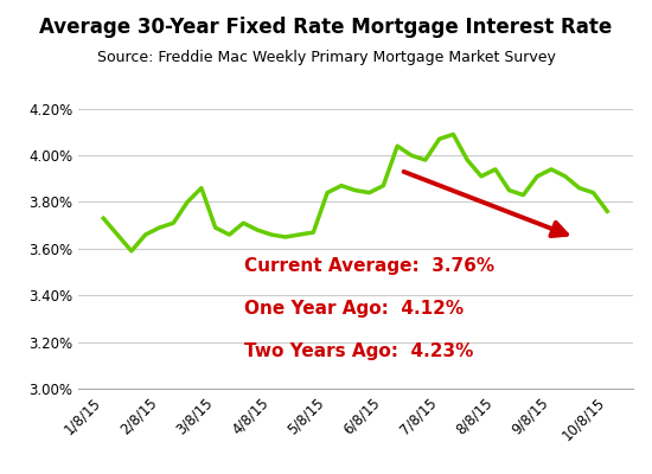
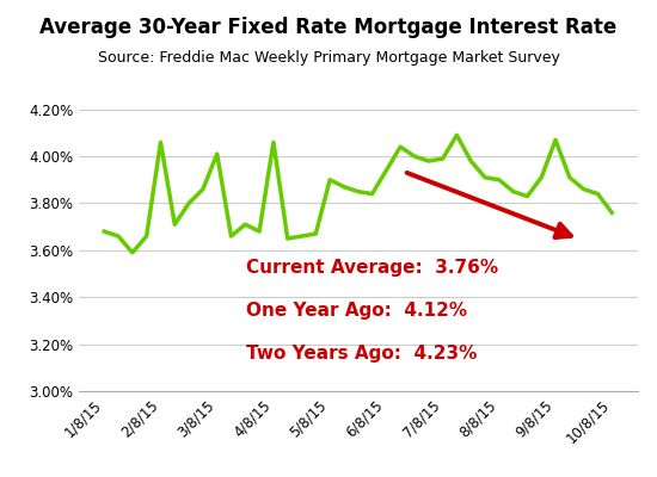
1/8/15: 3.73% -> 3.68%
2/8/15: 3.69% -> 4.06%
3/8/15: 3.69% -> 4.01%
4/8/15: 3.66% -> 4.06%
5/8/15: 3.84% -> 3.90%
6/8/15: 3.87% -> 3.94%
7/8/15: 4.07% -> 3.99%
8/8/15: 3.94% -> 3.90%
9/8/15: 3.94% -> 4.07%
